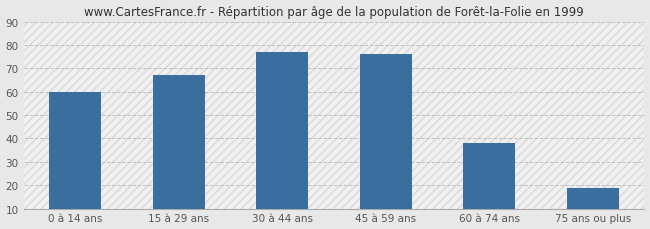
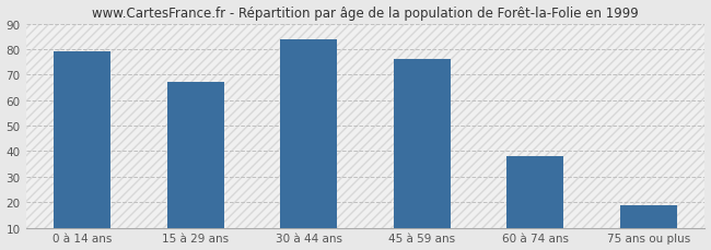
0 à 14 ans: 60 -> 79
30 à 44 ans: 77 -> 84
